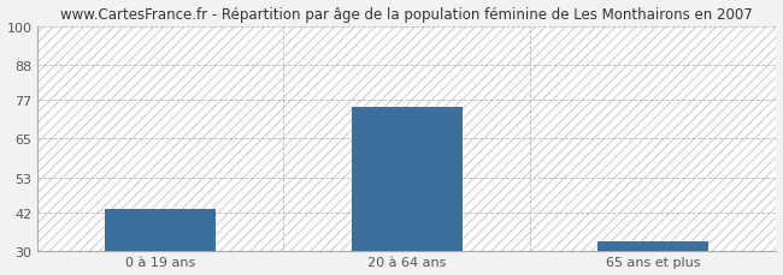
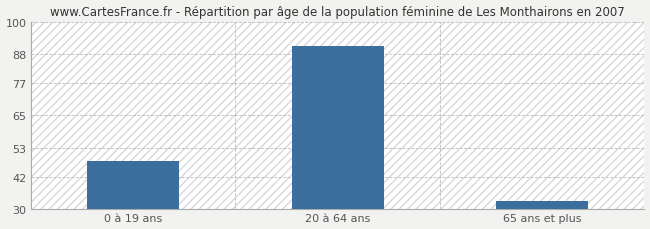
0 à 19 ans: 43 -> 48
20 à 64 ans: 75 -> 91
